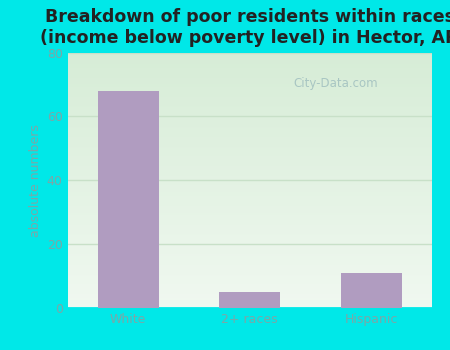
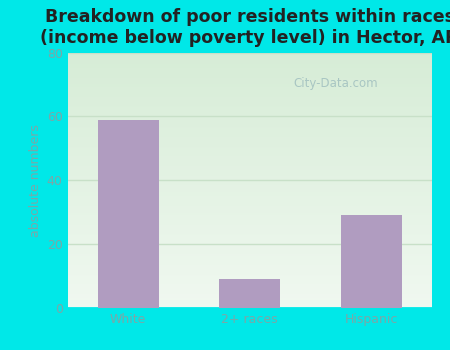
White: 68 -> 59
2+ races: 5 -> 9
Hispanic: 11 -> 29
